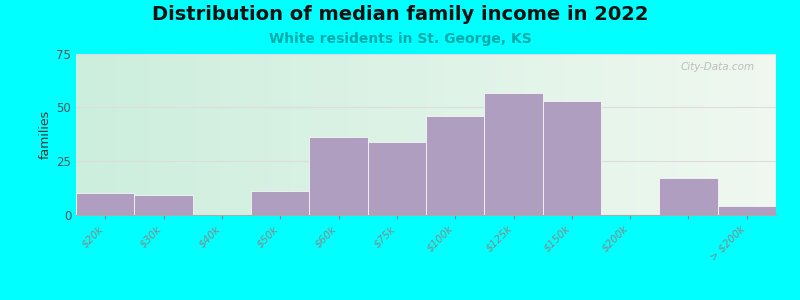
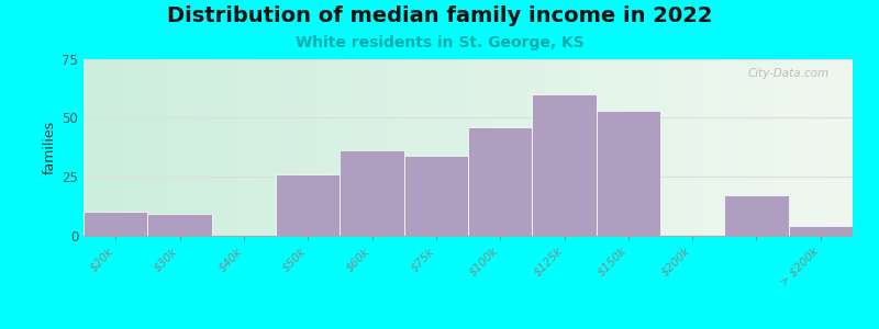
$50k: 11 -> 26
$125k: 57 -> 60
